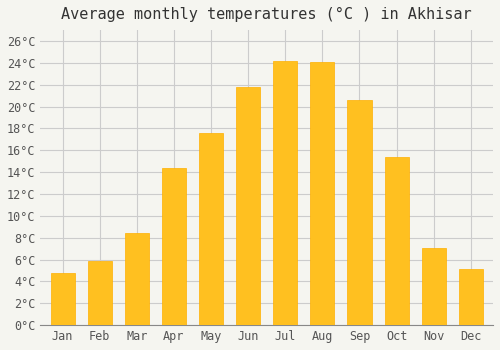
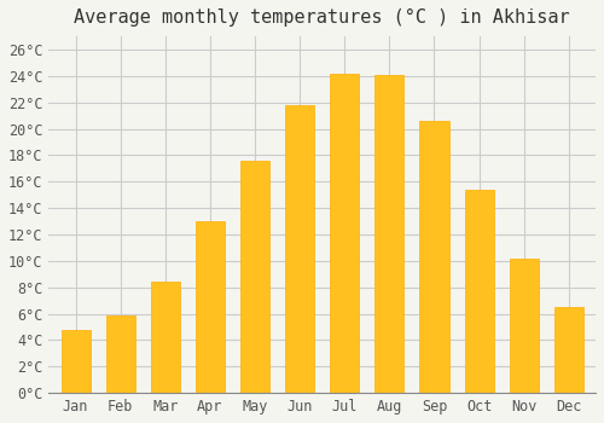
Apr: 14.4°C -> 13.0°C
Nov: 7.1°C -> 10.2°C
Dec: 5.1°C -> 6.5°C
